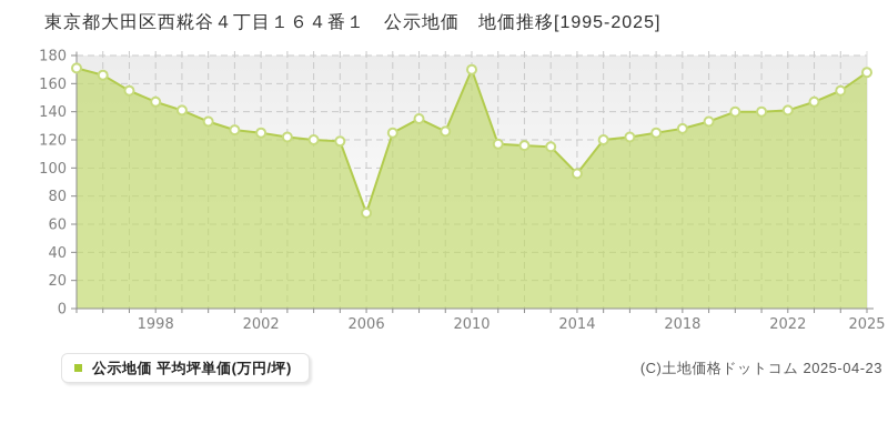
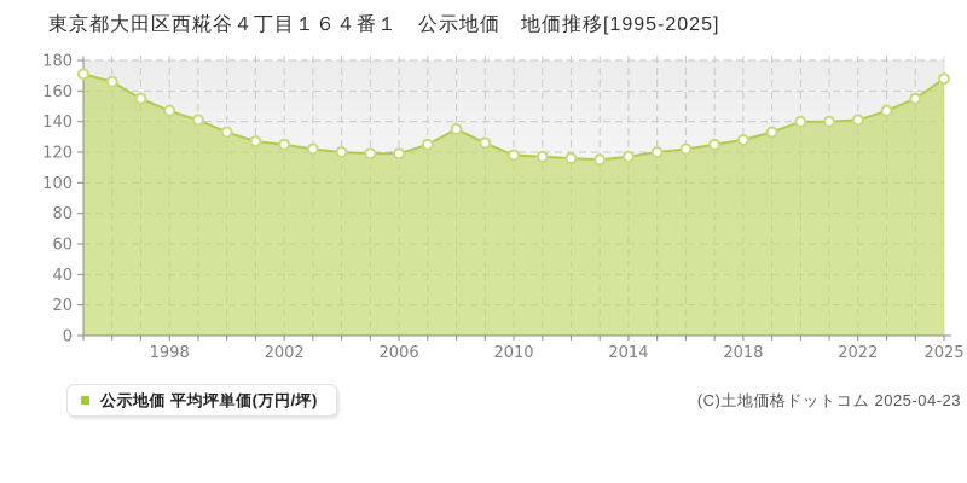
2006: 68 -> 119
2010: 170 -> 118
2014: 96 -> 117
